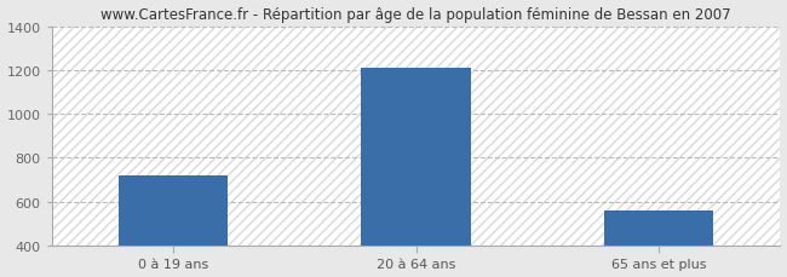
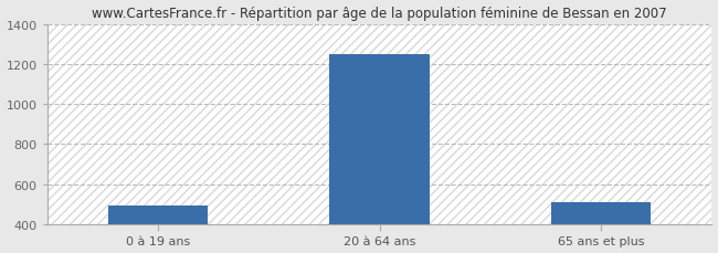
0 à 19 ans: 720 -> 490
20 à 64 ans: 1210 -> 1250
65 ans et plus: 560 -> 510
